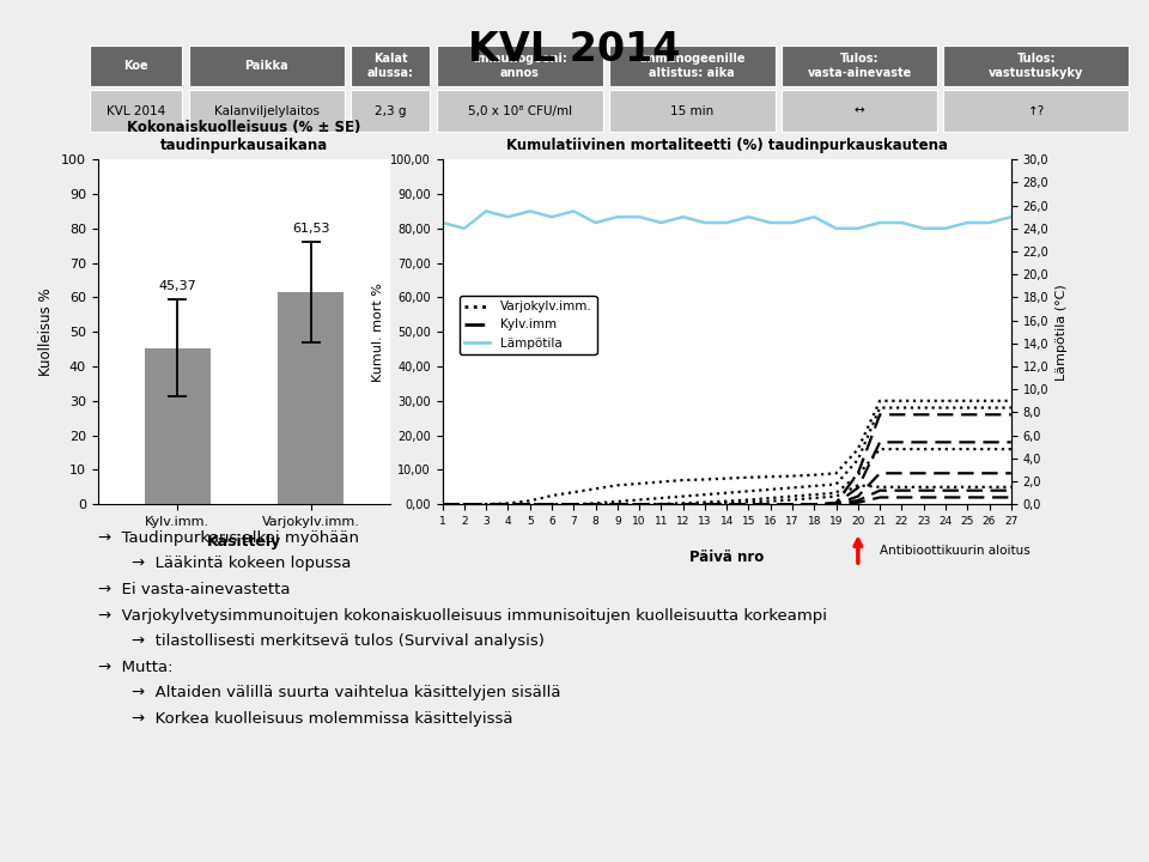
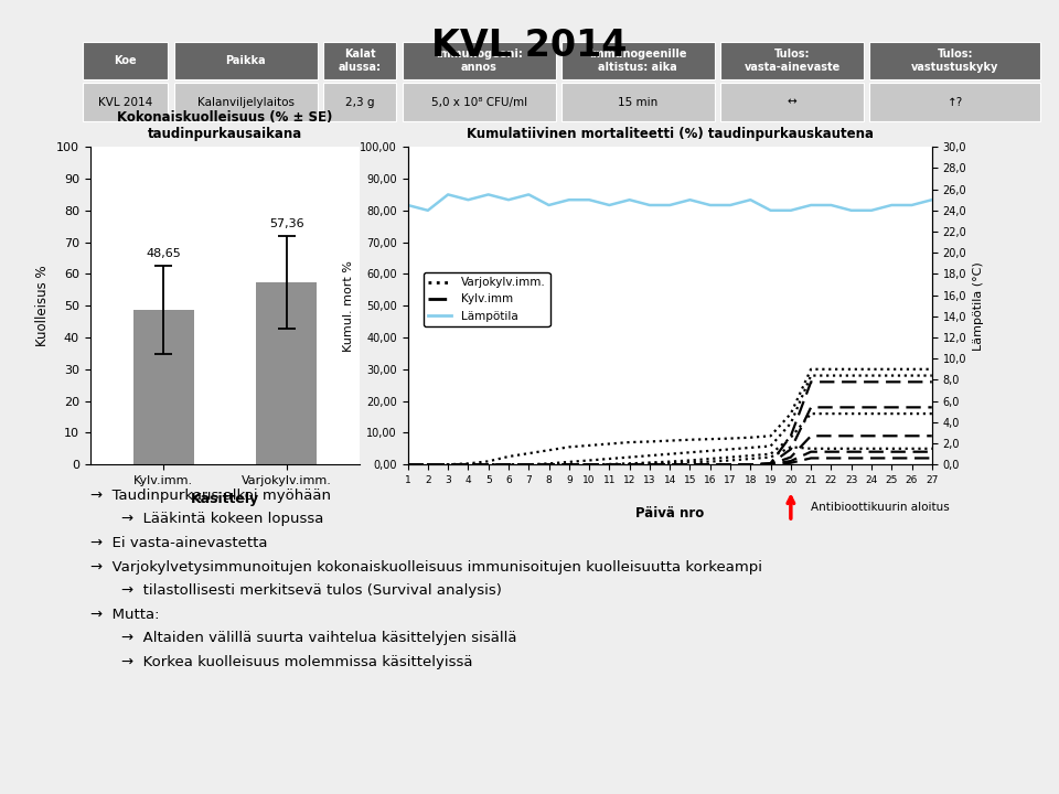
Kokonaiskuolleisuus (% ± SE) taudinpurkausaikana/Kylv.imm.: 45,37 -> 48,65
Kokonaiskuolleisuus (% ± SE) taudinpurkausaikana/Varjokylv.imm.: 61,53 -> 57,36
